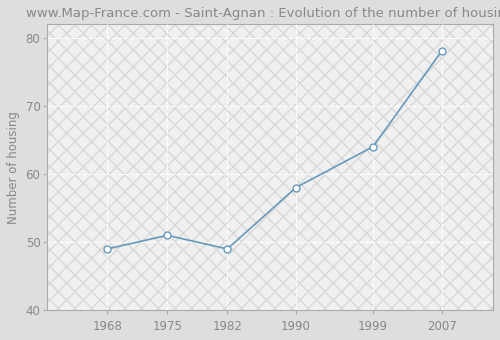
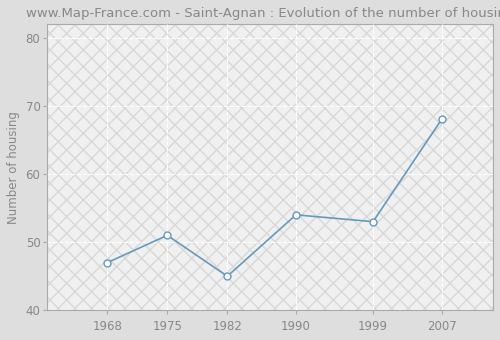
1968: 49 -> 47
1982: 49 -> 45
1990: 58 -> 54
1999: 64 -> 53
2007: 78 -> 68
